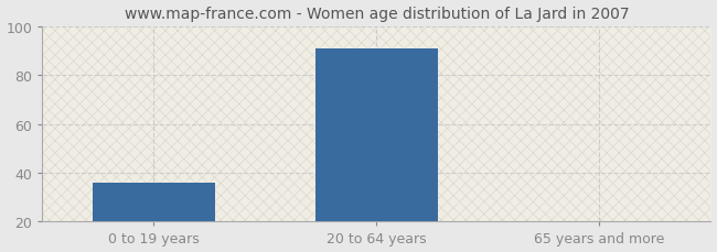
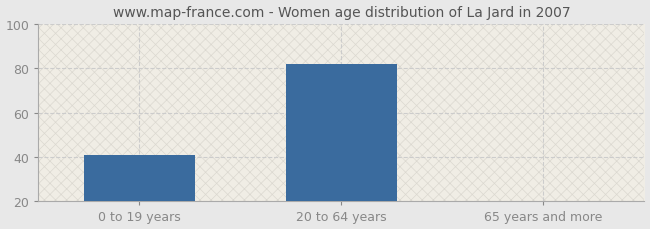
0 to 19 years: 36 -> 41
20 to 64 years: 91 -> 82
